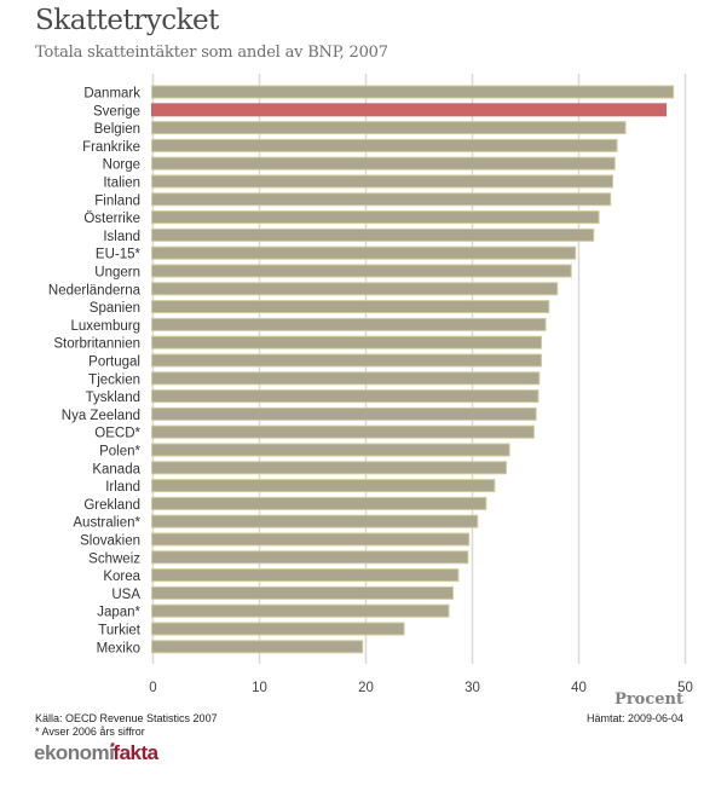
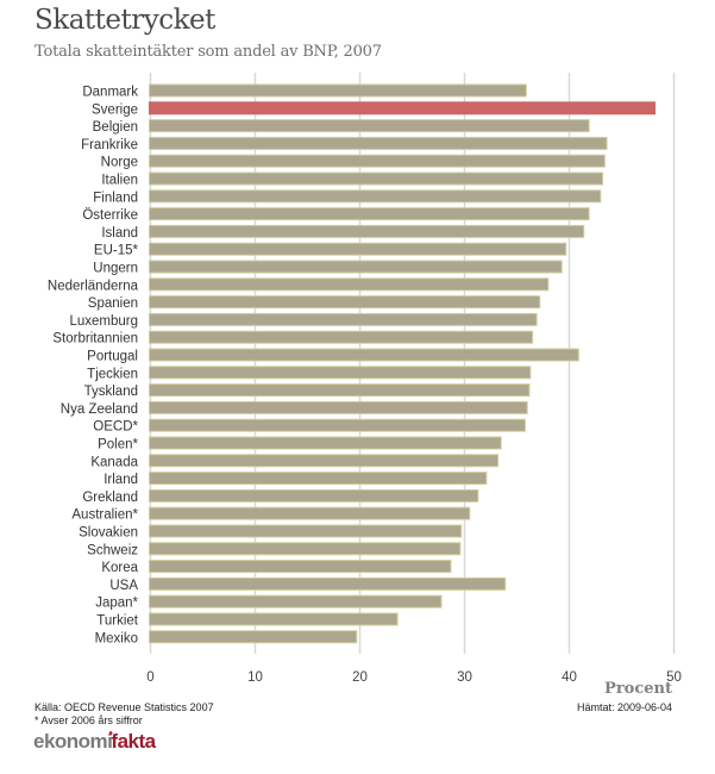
Danmark: 49 -> 36
Belgien: 44 -> 42
Portugal: 37 -> 41
USA: 28 -> 34
